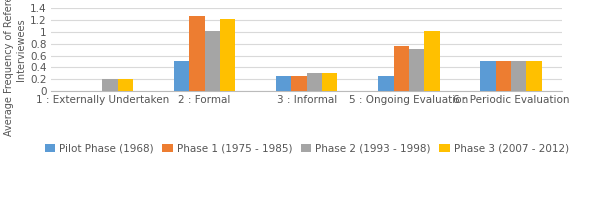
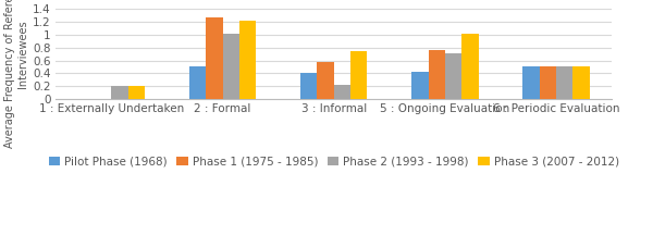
Pilot Phase (1968)/3 : Informal: 0.26 -> 0.40
Phase 1 (1975 - 1985)/3 : Informal: 0.26 -> 0.58
Phase 2 (1993 - 1998)/3 : Informal: 0.31 -> 0.22
Phase 3 (2007 - 2012)/3 : Informal: 0.31 -> 0.74
Pilot Phase (1968)/5 : Ongoing Evaluation: 0.26 -> 0.42
